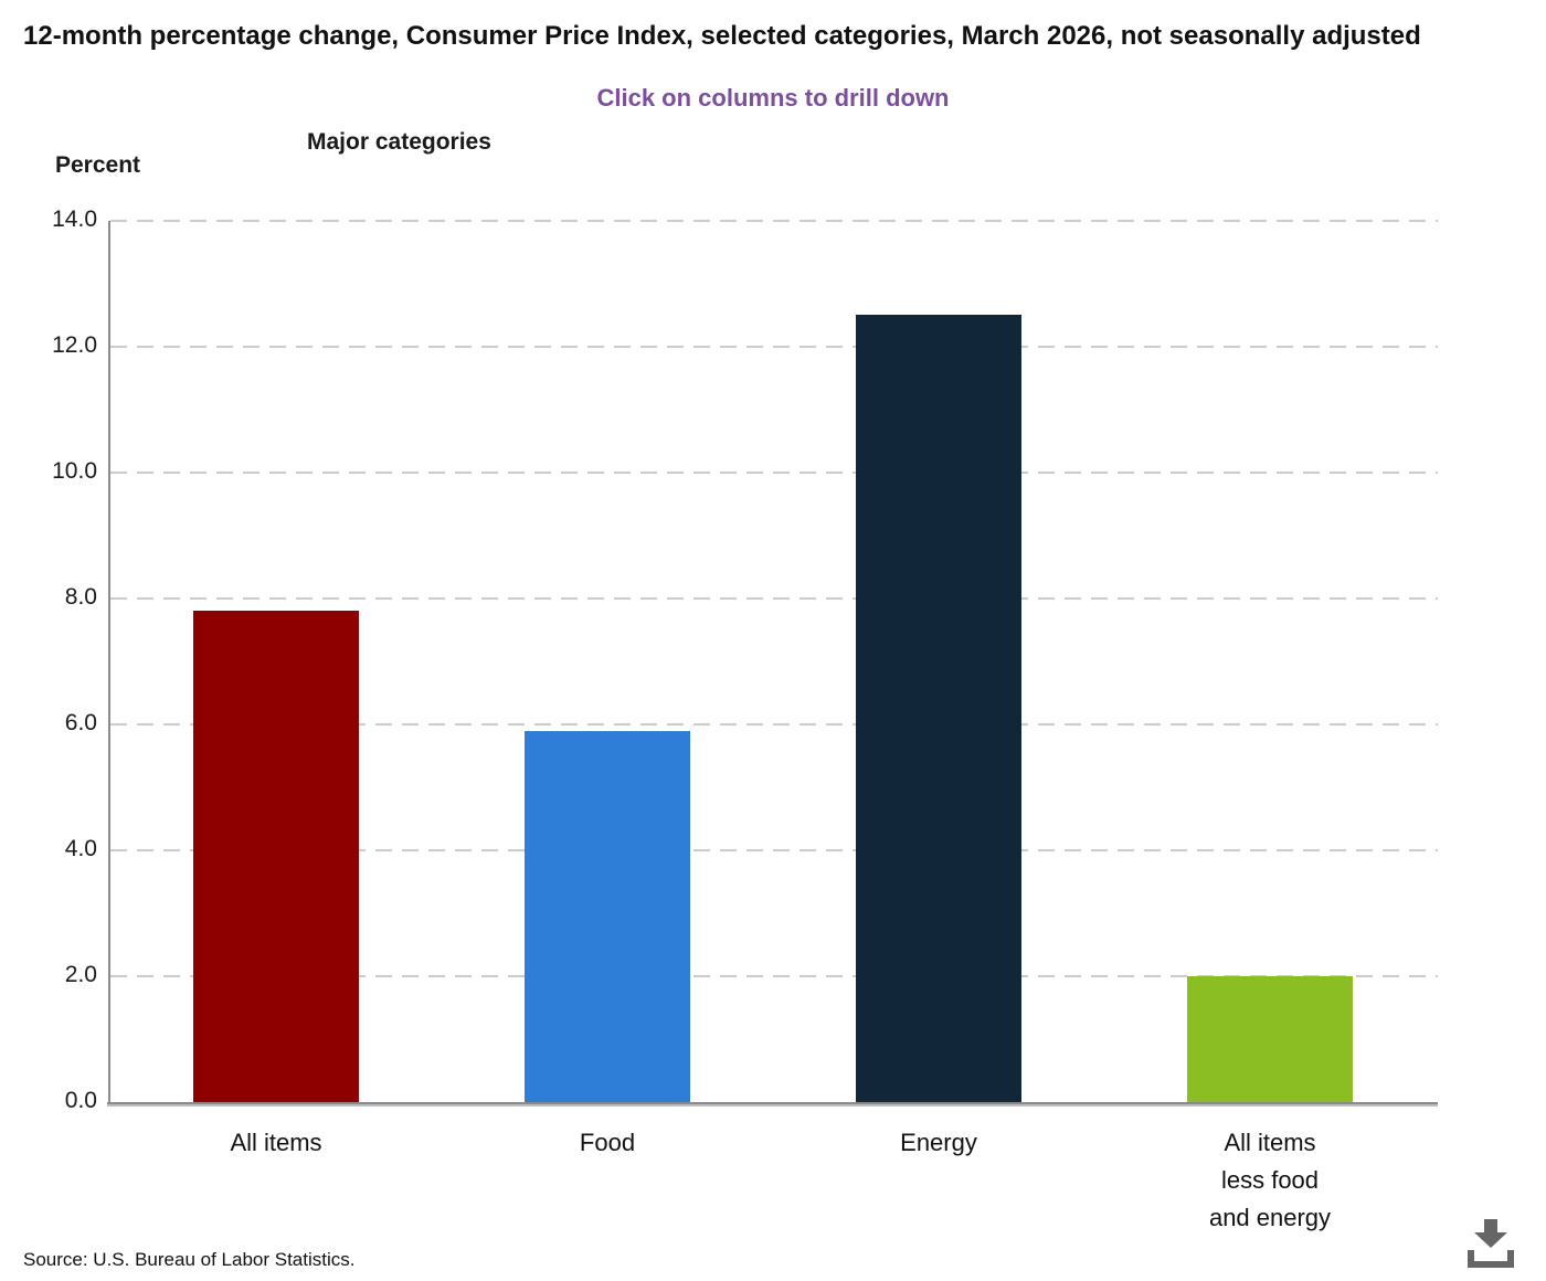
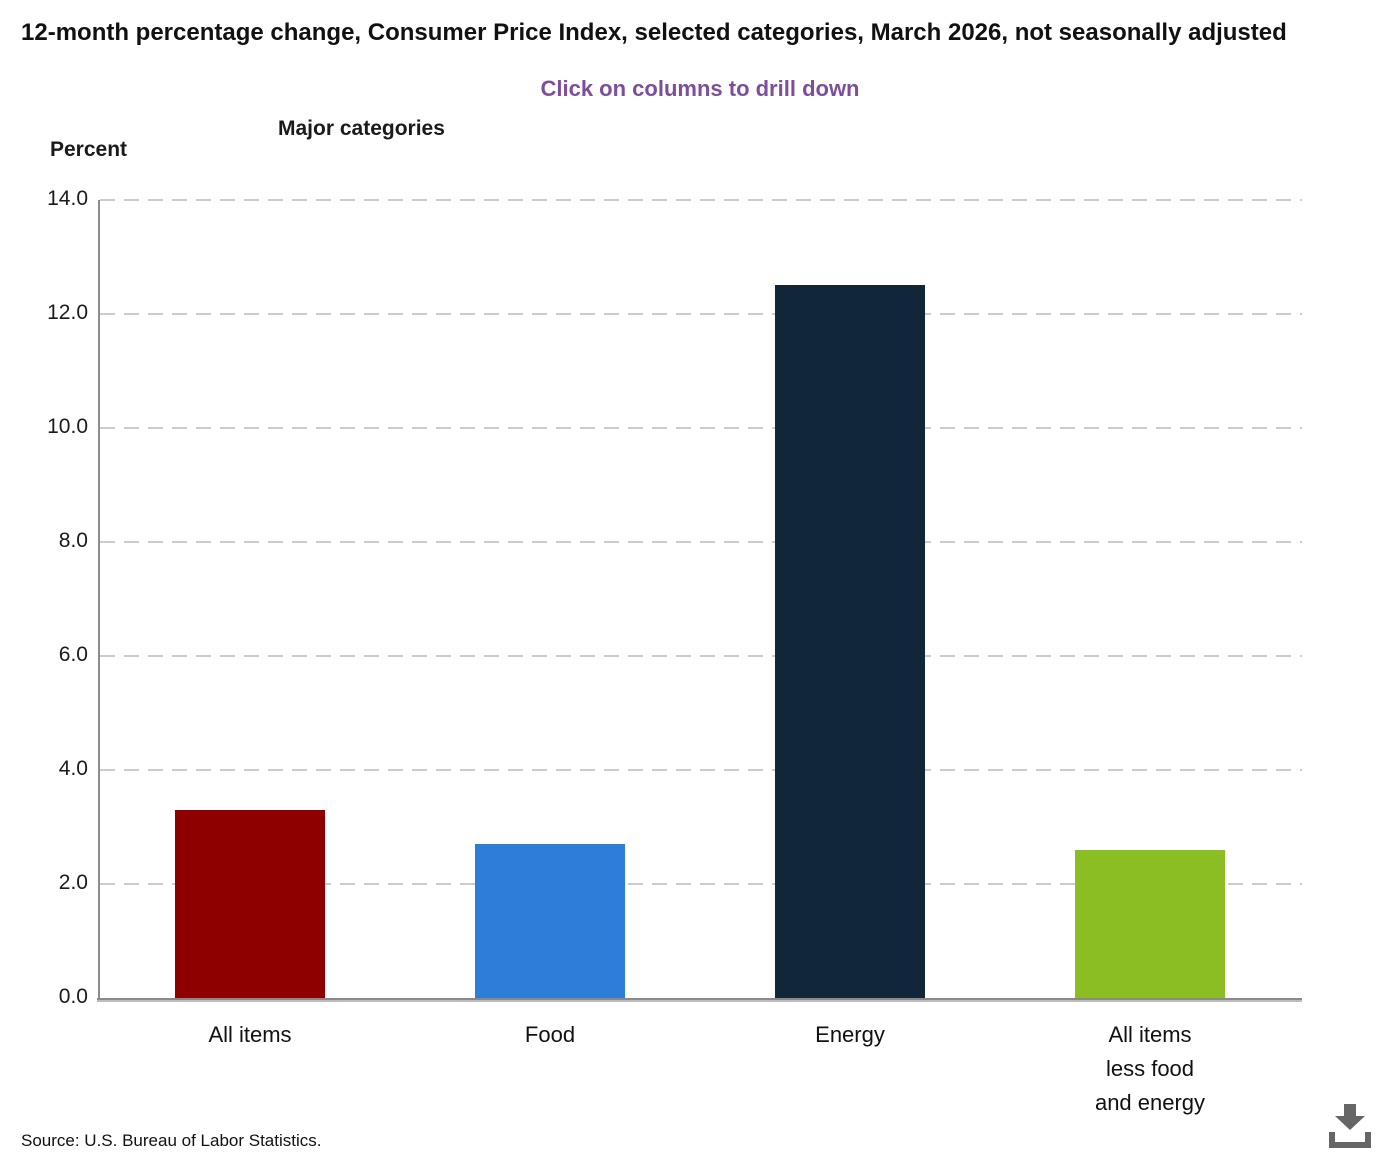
All items: 7.8 -> 3.3
Food: 5.9 -> 2.7
All items less food and energy: 2.0 -> 2.6
